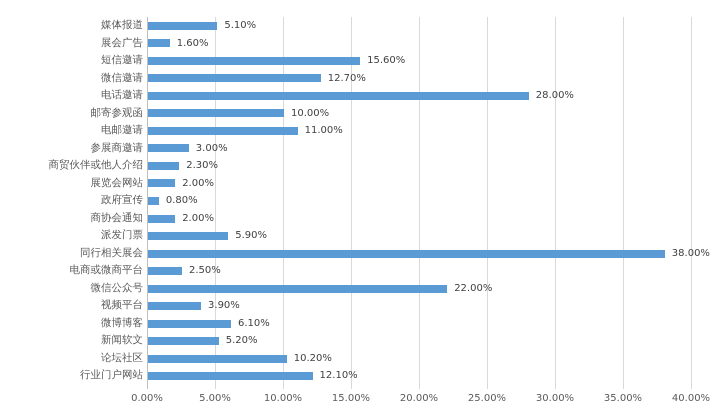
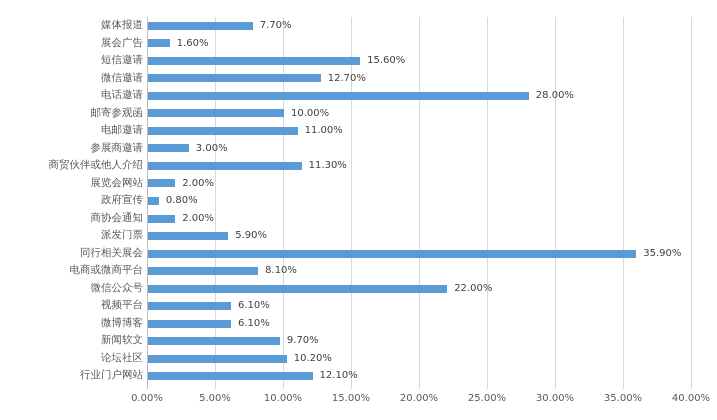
媒体报道: 5.10% -> 7.70%
商贸伙伴或他人介绍: 2.30% -> 11.30%
同行相关展会: 38.00% -> 35.90%
电商或微商平台: 2.50% -> 8.10%
视频平台: 3.90% -> 6.10%
新闻软文: 5.20% -> 9.70%
